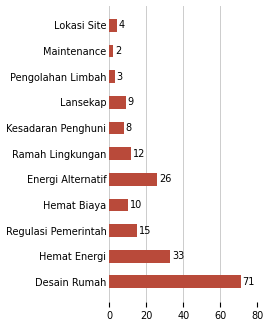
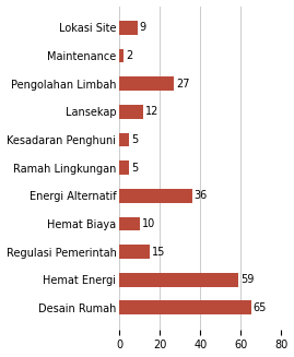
Lokasi Site: 4 -> 9
Pengolahan Limbah: 3 -> 27
Lansekap: 9 -> 12
Kesadaran Penghuni: 8 -> 5
Ramah Lingkungan: 12 -> 5
Energi Alternatif: 26 -> 36
Hemat Energi: 33 -> 59
Desain Rumah: 71 -> 65
